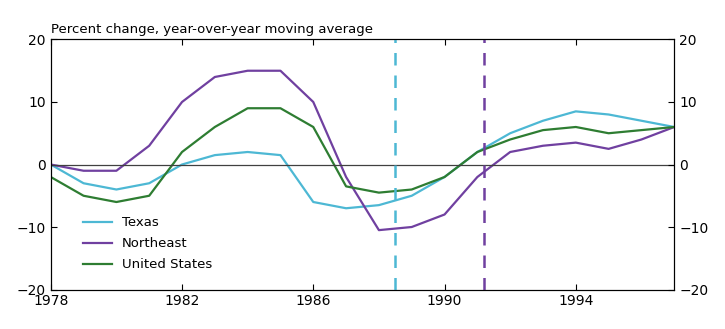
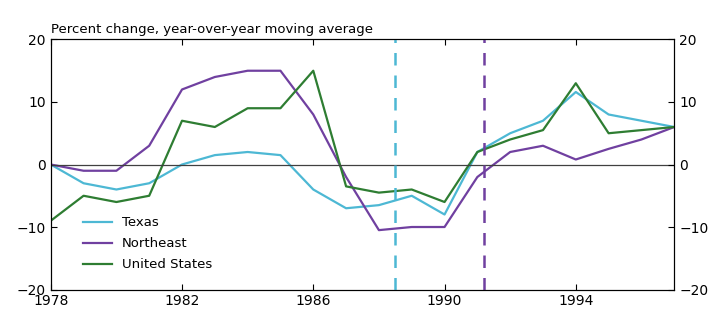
United States/1978: -2.0 -> -9.0
Northeast/1982: 10.0 -> 12.0
United States/1982: 2.0 -> 7.0
Texas/1986: -6.0 -> -4.0
Northeast/1986: 10.0 -> 8.0
United States/1986: 6.0 -> 15.0
Texas/1990: -2.0 -> -8.0
Northeast/1990: -8.0 -> -10.0
United States/1990: -2.0 -> -6.0
Texas/1994: 8.5 -> 11.6
Northeast/1994: 3.5 -> 0.8
United States/1994: 6.0 -> 13.0
